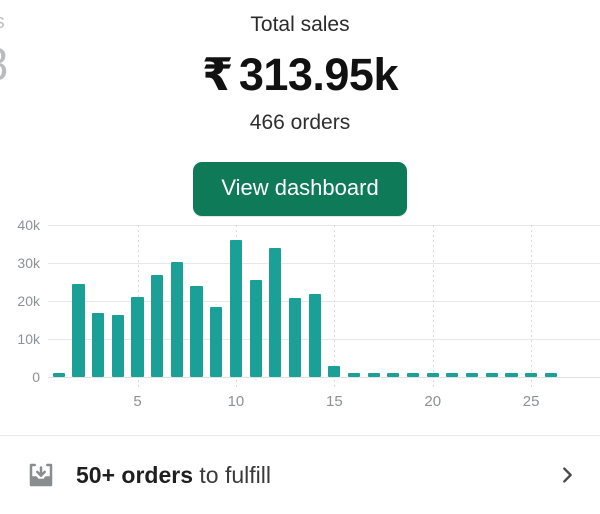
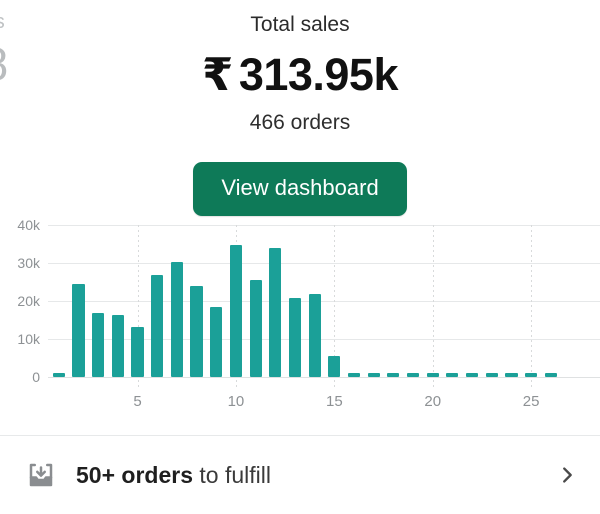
5: 21k -> 13k
10: 36k -> 35k
15: 3k -> 6k
